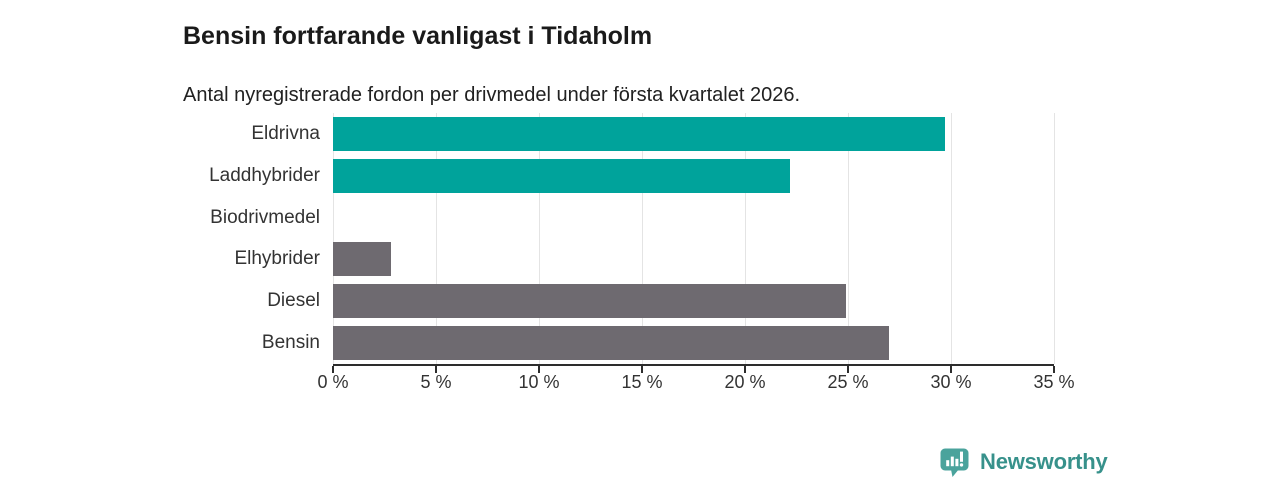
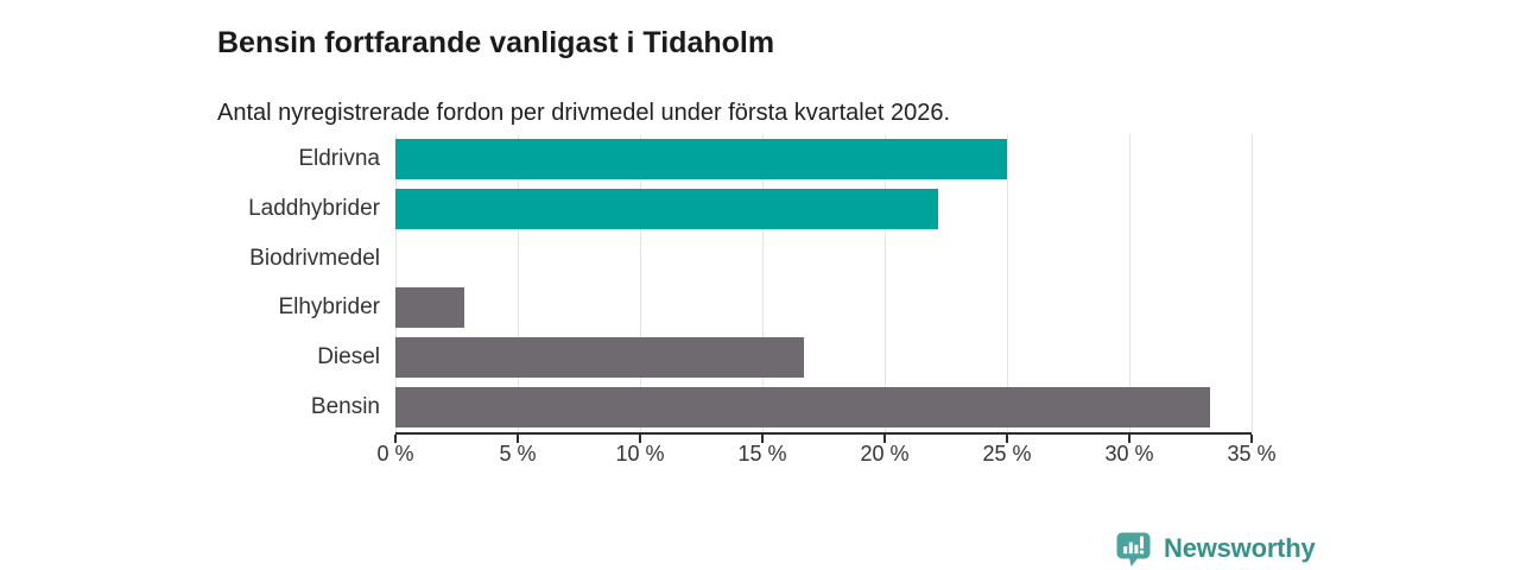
Eldrivna: 29.7% -> 25.0%
Diesel: 24.9% -> 16.7%
Bensin: 27.0% -> 33.3%
